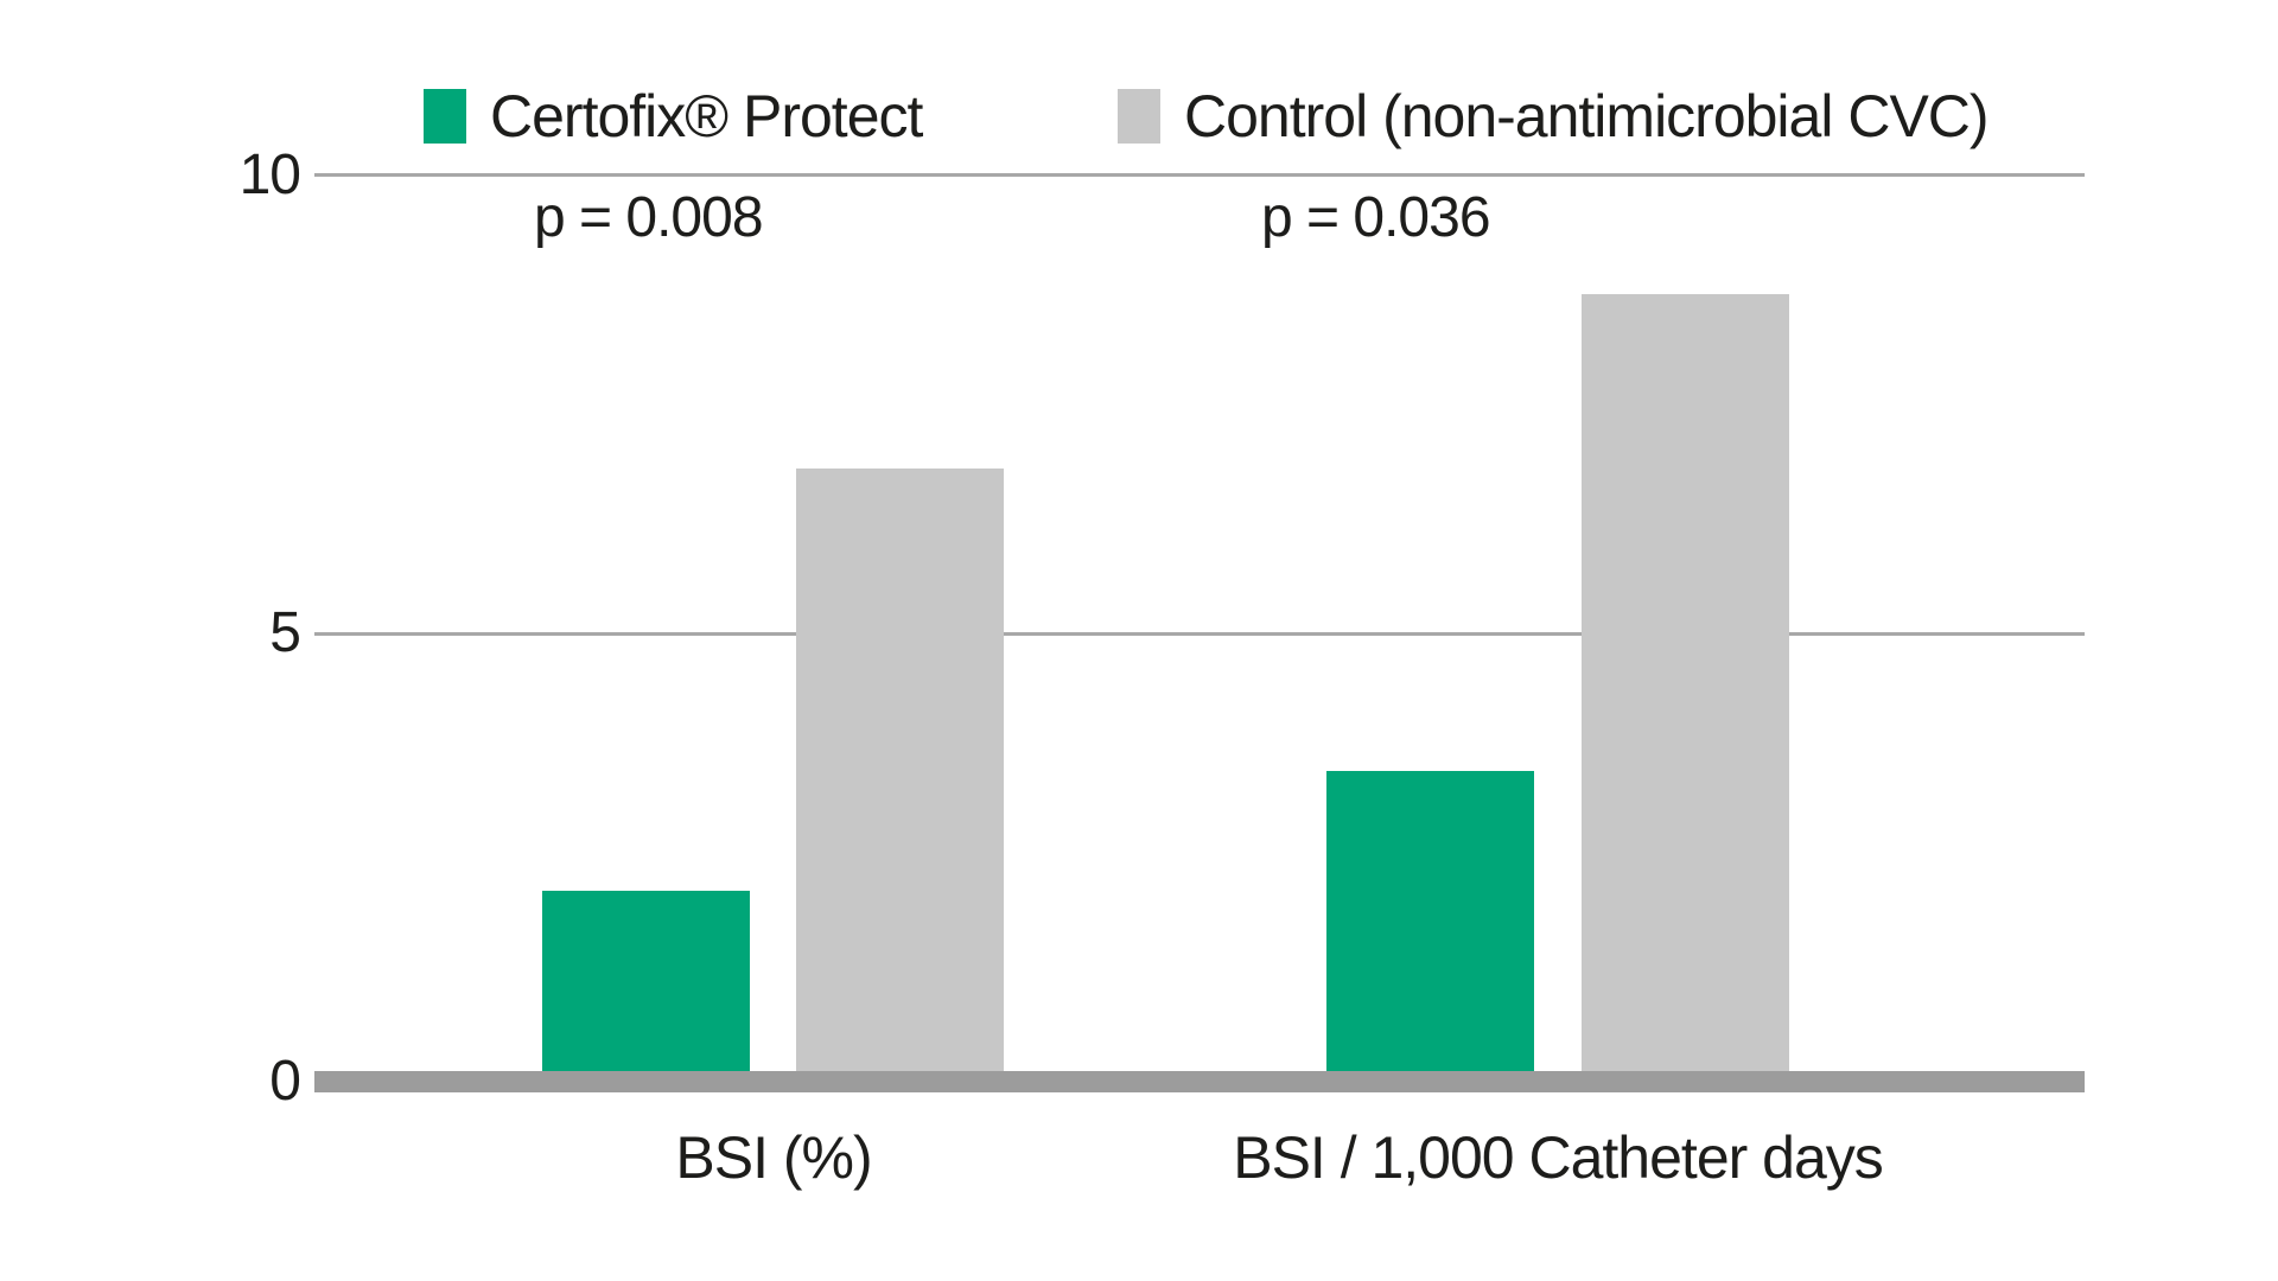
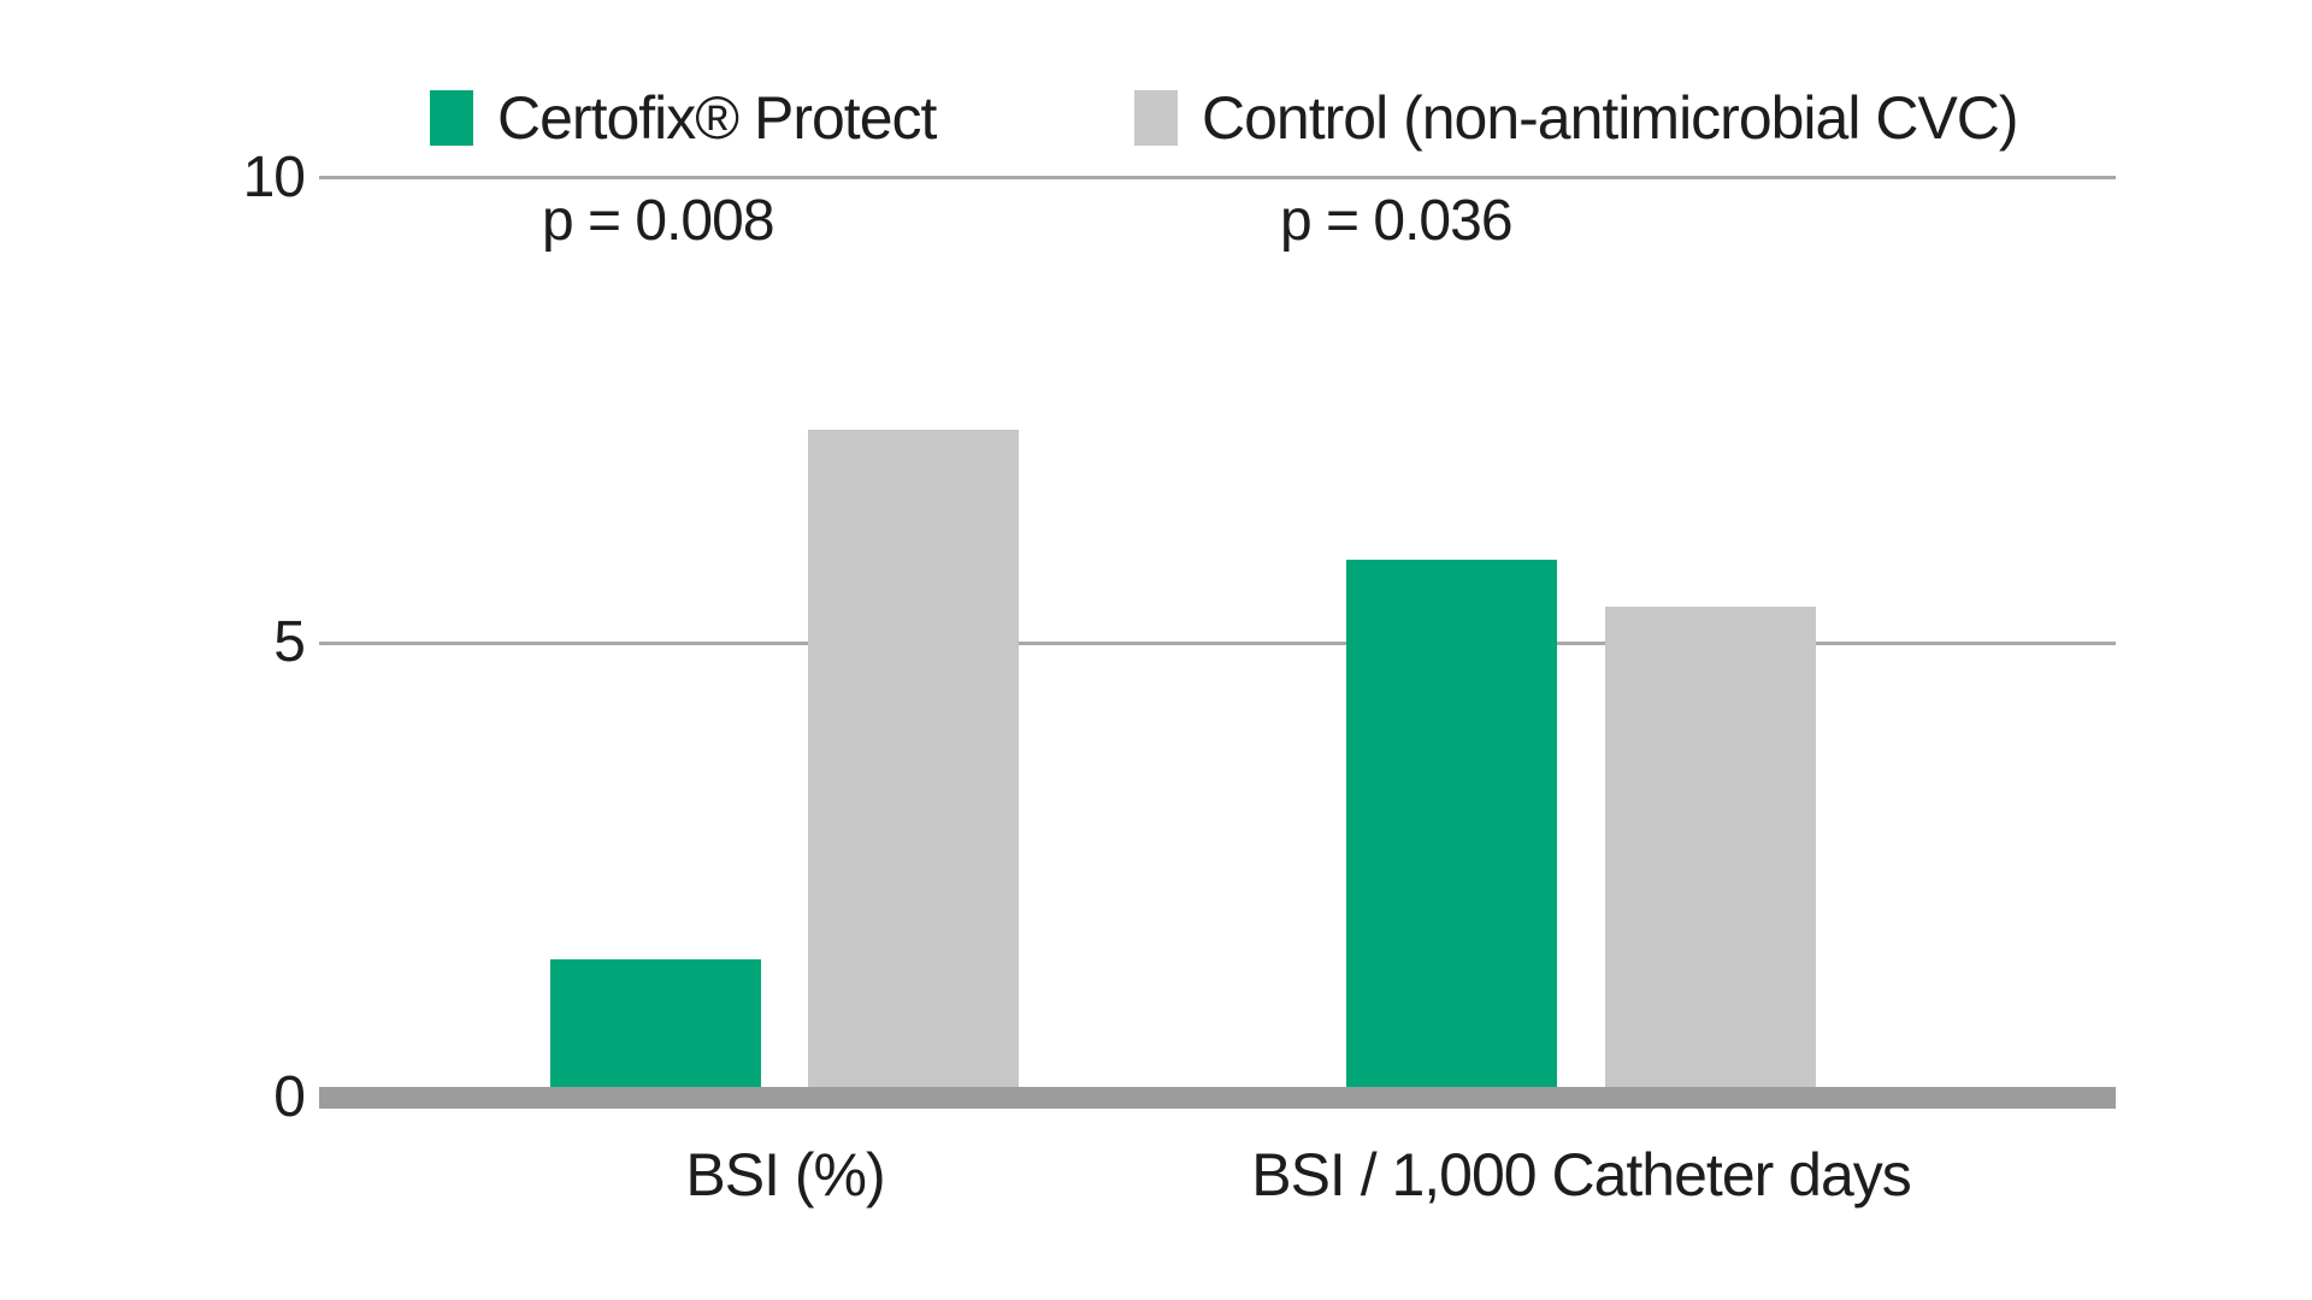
Certofix® Protect/BSI (%): 2.2 -> 1.6
Control (non-antimicrobial CVC)/BSI (%): 6.8 -> 7.3
Certofix® Protect/BSI / 1,000 Catheter days: 3.5 -> 5.9
Control (non-antimicrobial CVC)/BSI / 1,000 Catheter days: 8.7 -> 5.4
